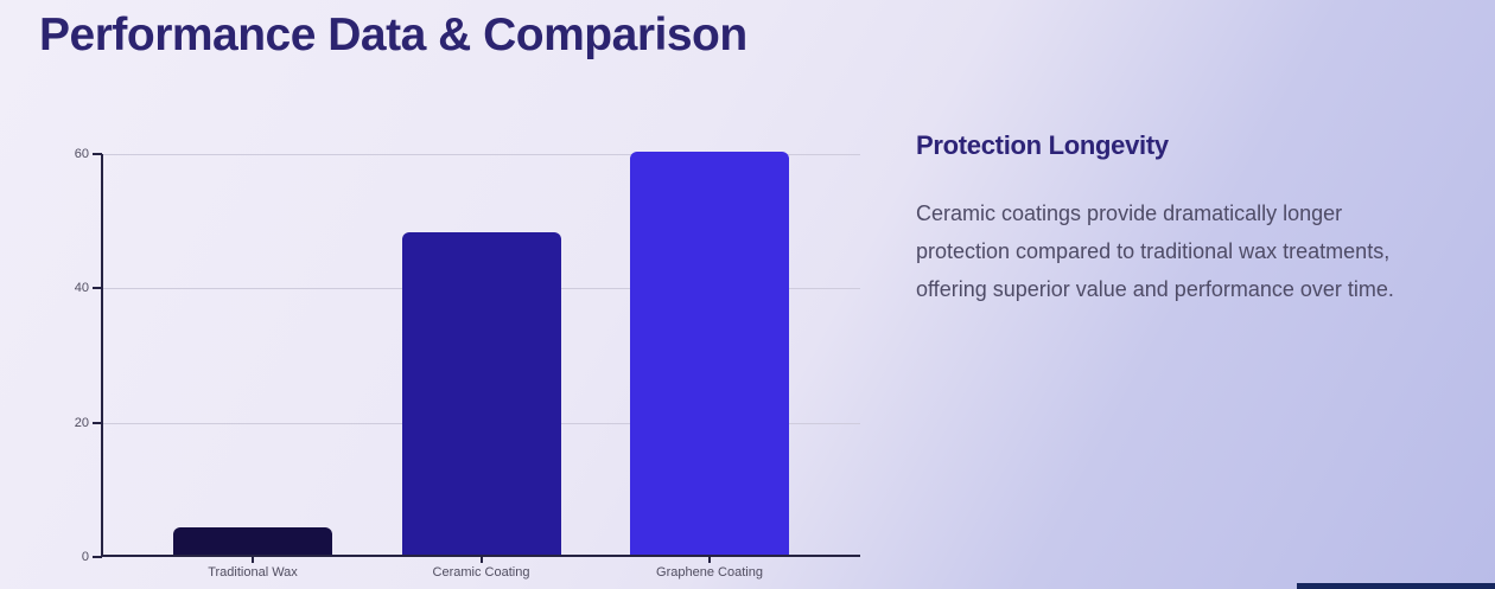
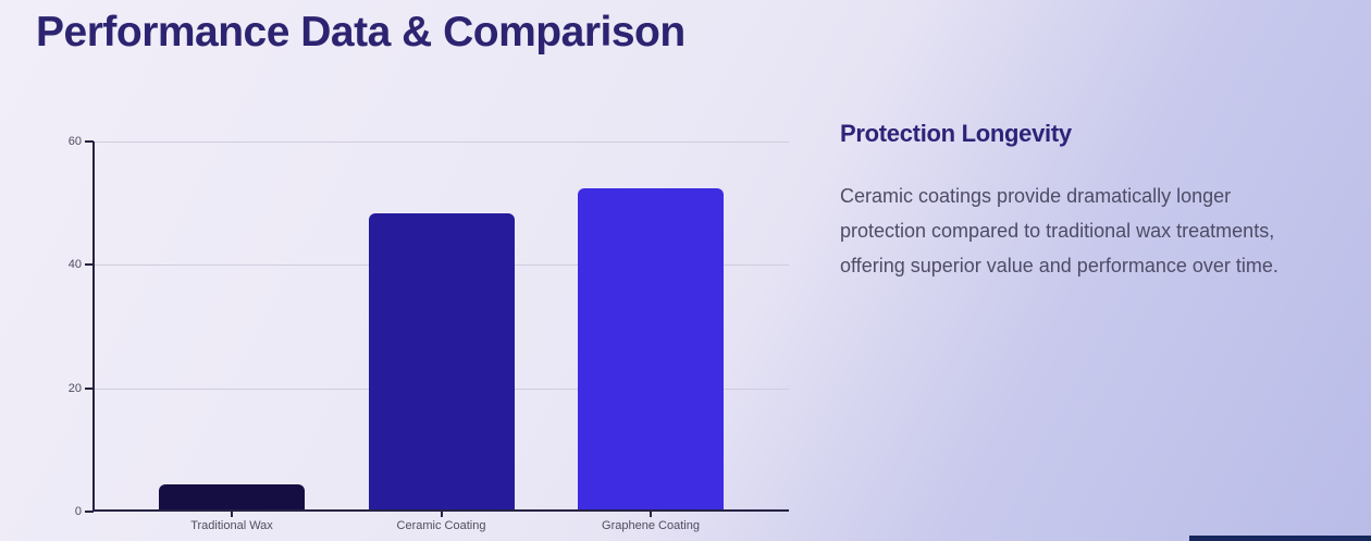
Graphene Coating: 60 -> 52
